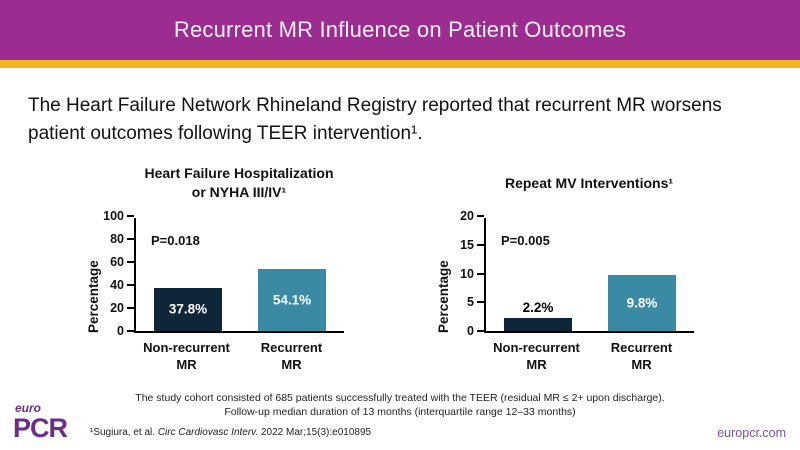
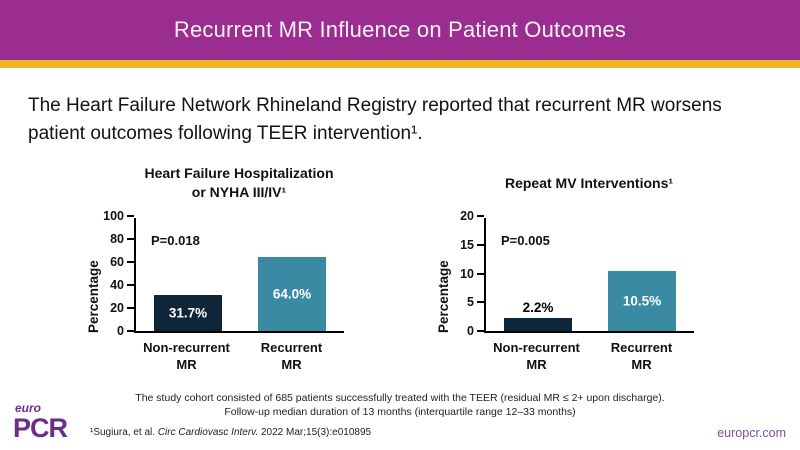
Heart Failure Hospitalization or NYHA III/IV¹/Non-recurrent MR: 37.8% -> 31.7%
Heart Failure Hospitalization or NYHA III/IV¹/Recurrent MR: 54.1% -> 64.0%
Repeat MV Interventions¹/Recurrent MR: 9.8% -> 10.5%
